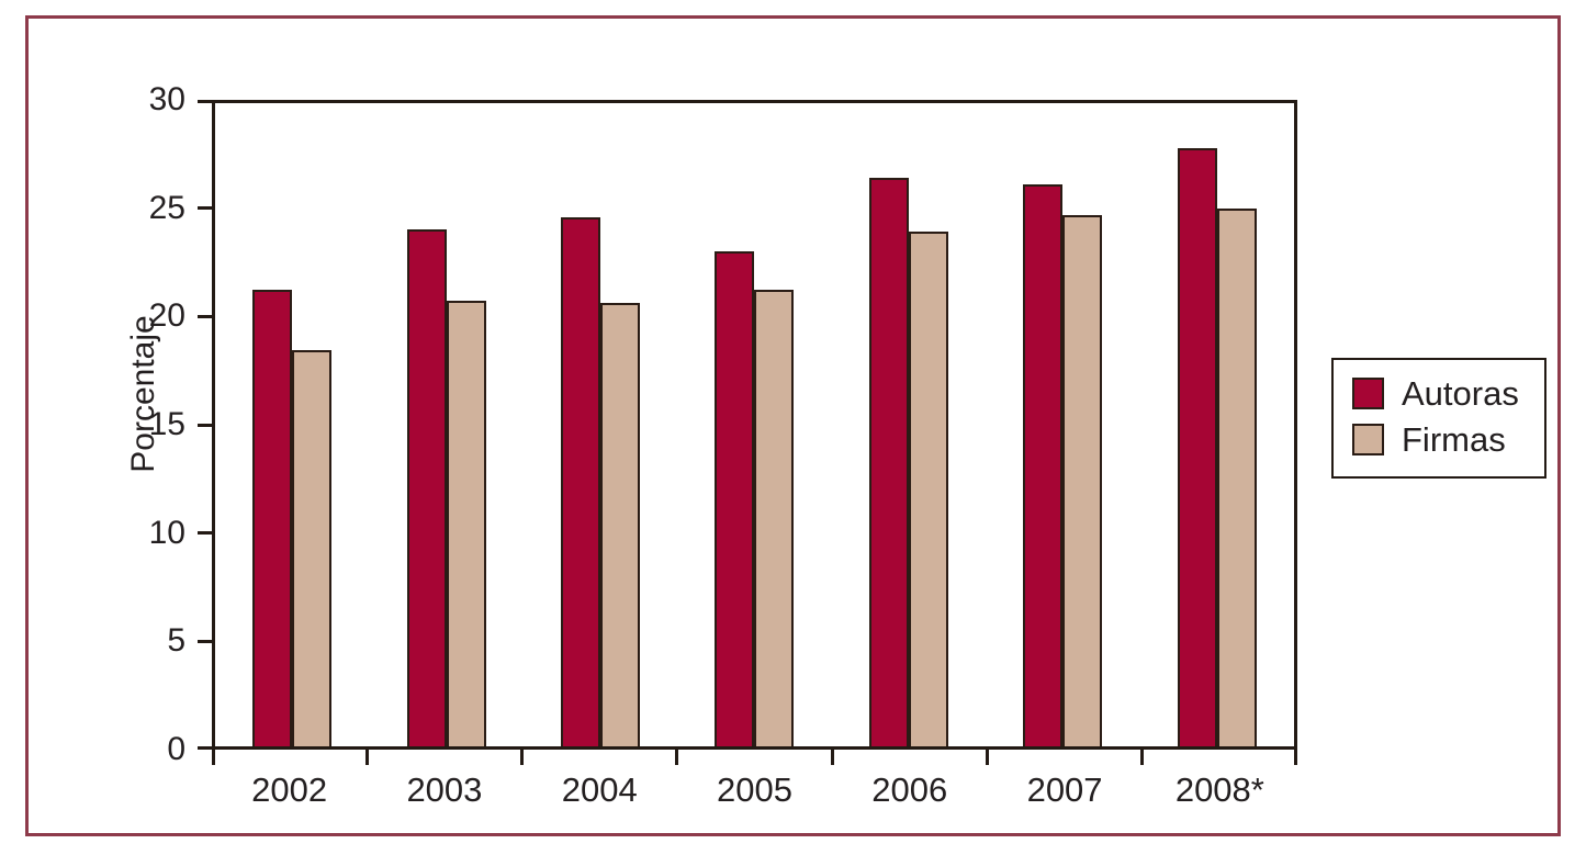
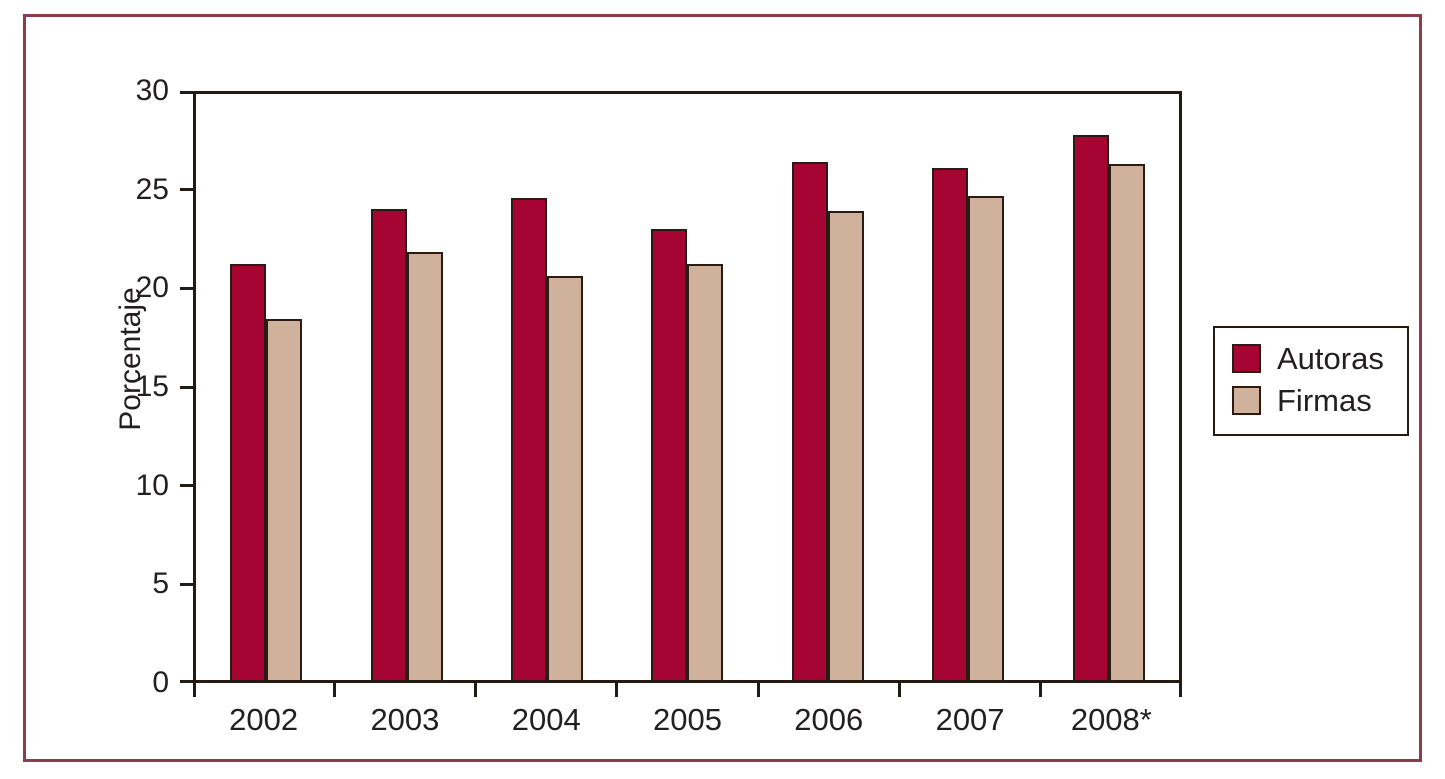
Firmas/2003: 20.8 -> 21.9
Firmas/2008*: 25.1 -> 26.4
